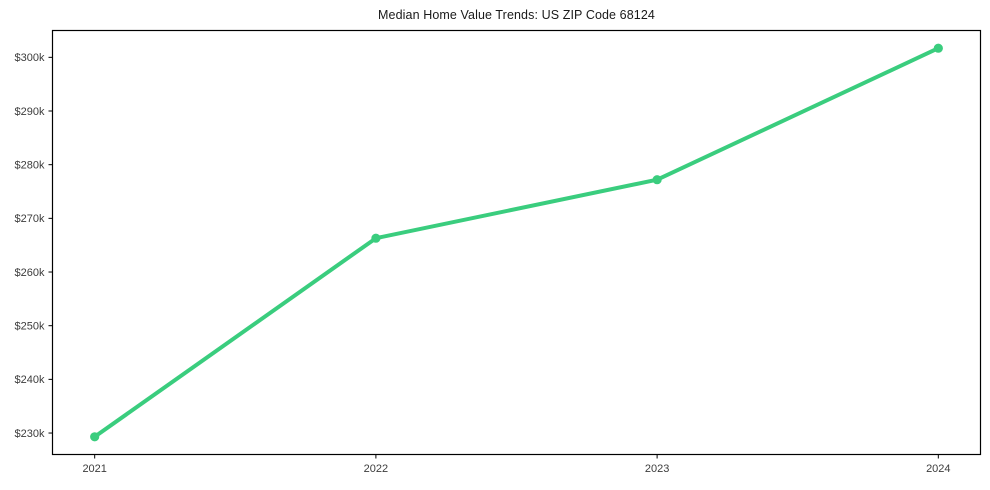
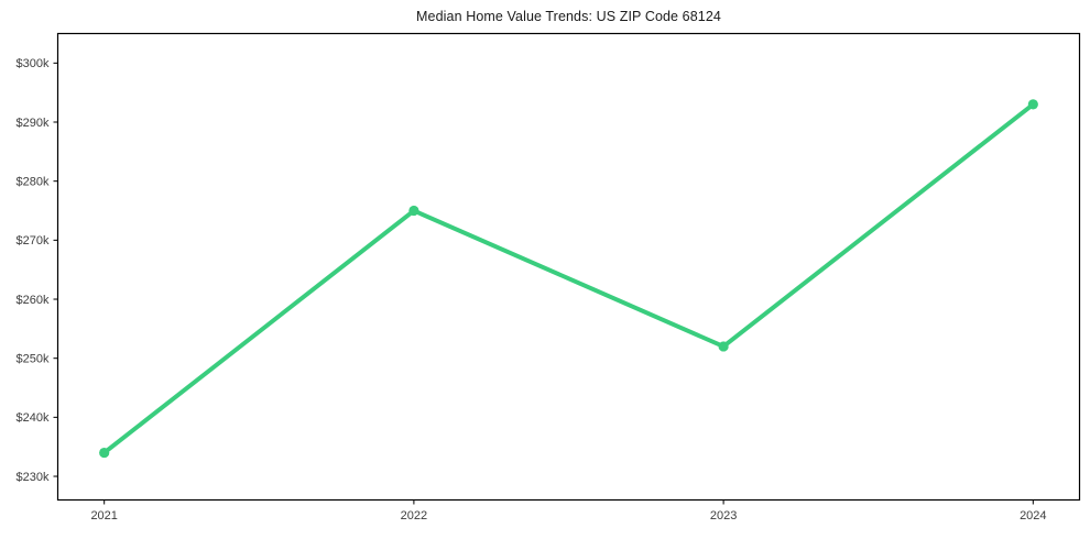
2021: $229k -> $234k
2022: $266k -> $275k
2023: $277k -> $252k
2024: $302k -> $293k
